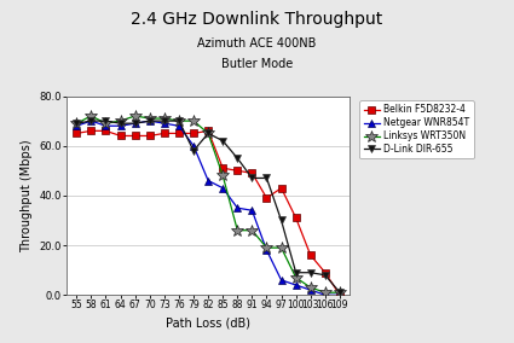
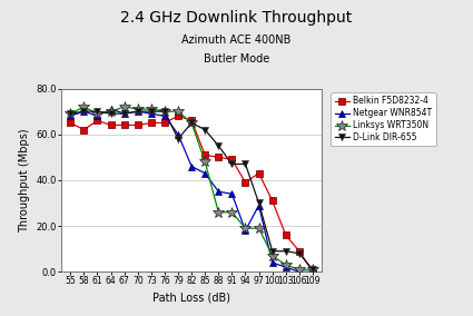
Belkin F5D8232-4/58: 66 -> 62
Netgear WNR854T/64: 68 -> 71
Belkin F5D8232-4/79: 65 -> 68
Netgear WNR854T/97: 6 -> 29
